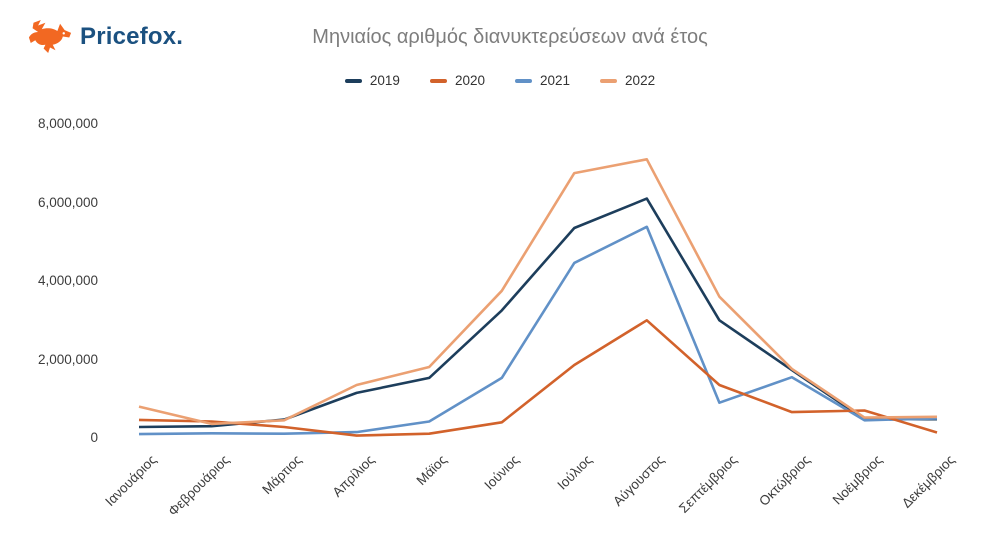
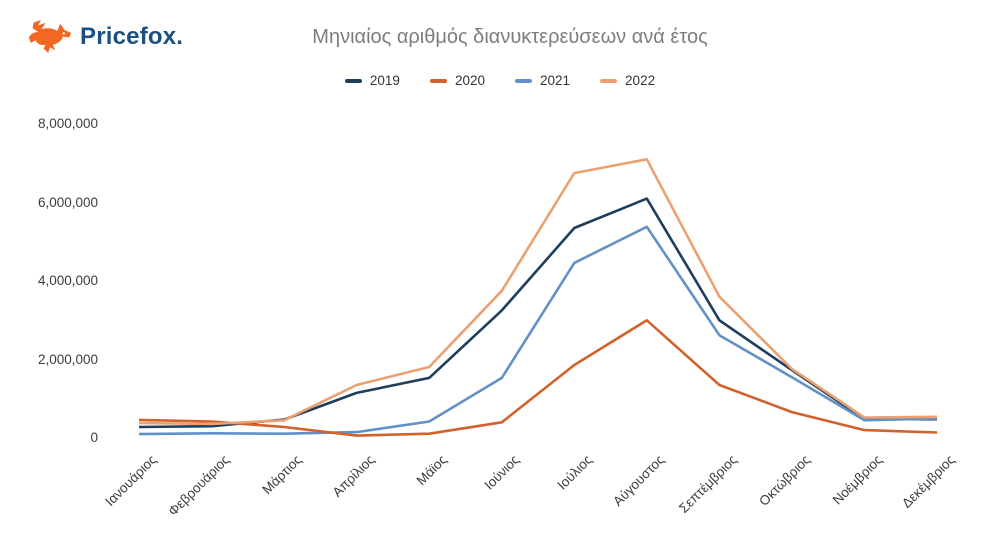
2022/Ιανουάριος: 800000 -> 400000
2021/Σεπτέμβριος: 900000 -> 2600000
2020/Νοέμβριος: 700000 -> 200000
